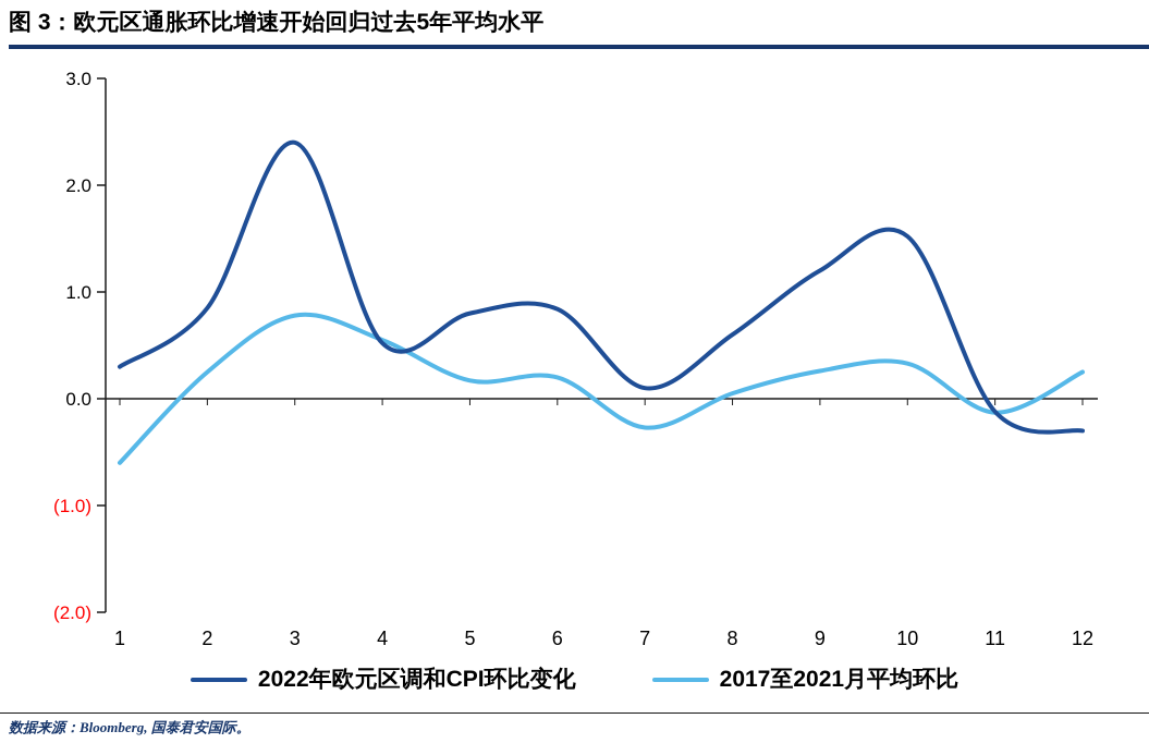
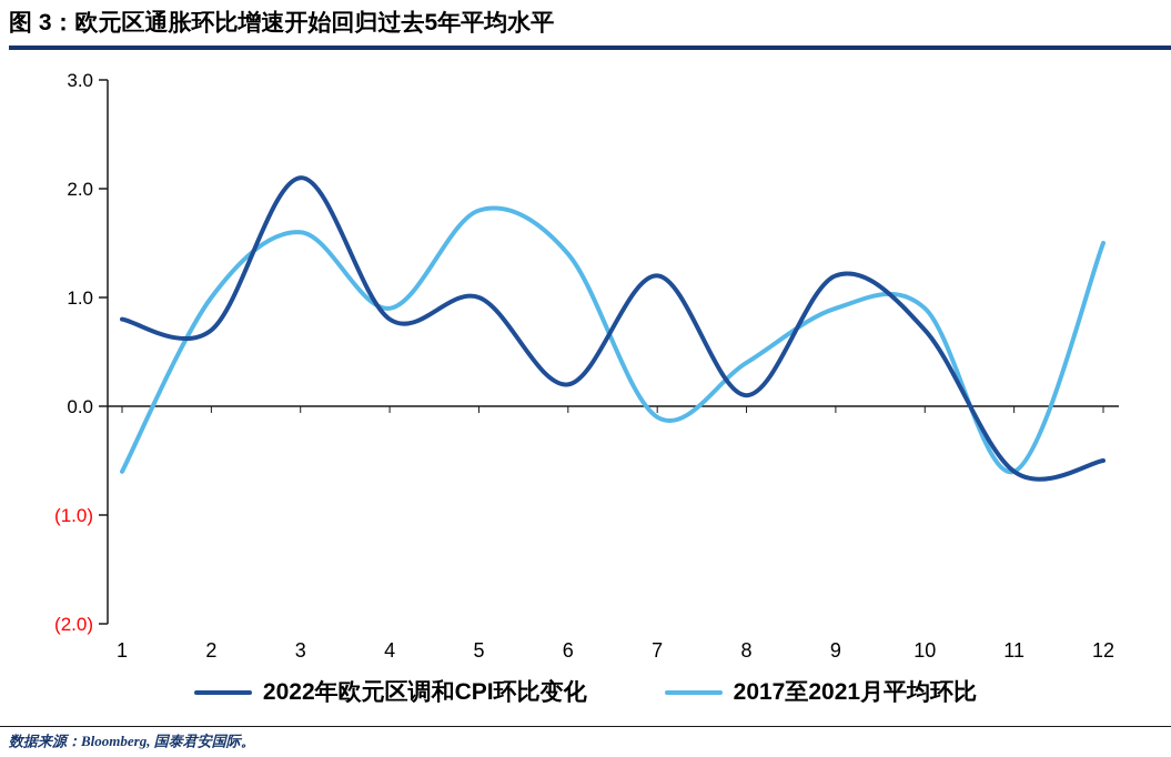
2022年欧元区调和CPI环比变化/1: 0.3 -> 0.8
2022年欧元区调和CPI环比变化/2: 0.8 -> 0.7
2017至2021月平均环比/2: 0.2 -> 1.0
2022年欧元区调和CPI环比变化/3: 2.4 -> 2.1
2017至2021月平均环比/3: 0.8 -> 1.6
2022年欧元区调和CPI环比变化/4: 0.5 -> 0.8
2017至2021月平均环比/4: 0.6 -> 0.9
2022年欧元区调和CPI环比变化/5: 0.8 -> 1.0
2017至2021月平均环比/5: 0.2 -> 1.8
2022年欧元区调和CPI环比变化/6: 0.8 -> 0.2
2017至2021月平均环比/6: 0.2 -> 1.4
2022年欧元区调和CPI环比变化/7: 0.1 -> 1.2
2017至2021月平均环比/7: -0.3 -> -0.1
2022年欧元区调和CPI环比变化/8: 0.6 -> 0.1
2017至2021月平均环比/8: 0.1 -> 0.4
2017至2021月平均环比/9: 0.3 -> 0.9
2022年欧元区调和CPI环比变化/10: 1.5 -> 0.7
2017至2021月平均环比/10: 0.3 -> 0.9
2022年欧元区调和CPI环比变化/11: -0.1 -> -0.6
2017至2021月平均环比/11: -0.1 -> -0.6
2022年欧元区调和CPI环比变化/12: -0.3 -> -0.5
2017至2021月平均环比/12: 0.2 -> 1.5
